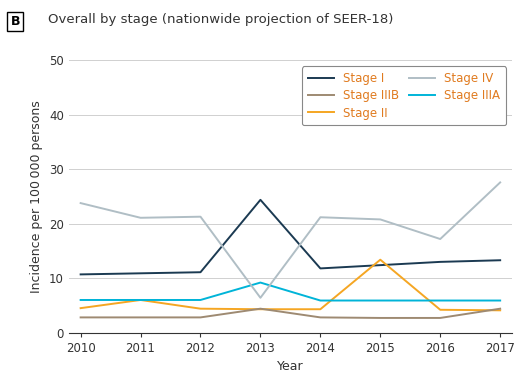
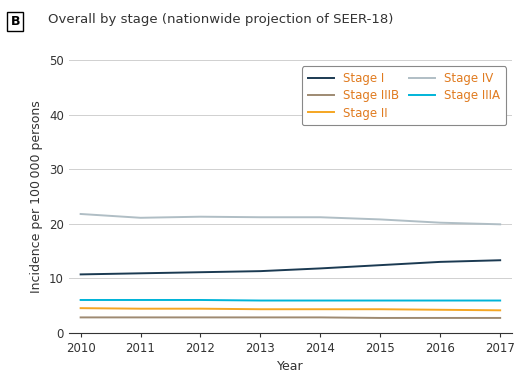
Stage IV/2010: 23.8 -> 21.8
Stage II/2011: 6.0 -> 4.4
Stage I/2013: 24.4 -> 11.3
Stage IIIA/2013: 9.2 -> 5.9
Stage IIIB/2013: 4.4 -> 2.8
Stage IV/2013: 6.4 -> 21.2
Stage II/2015: 13.4 -> 4.3
Stage IV/2016: 17.2 -> 20.2
Stage IIIB/2017: 4.4 -> 2.7
Stage IV/2017: 27.6 -> 19.9
